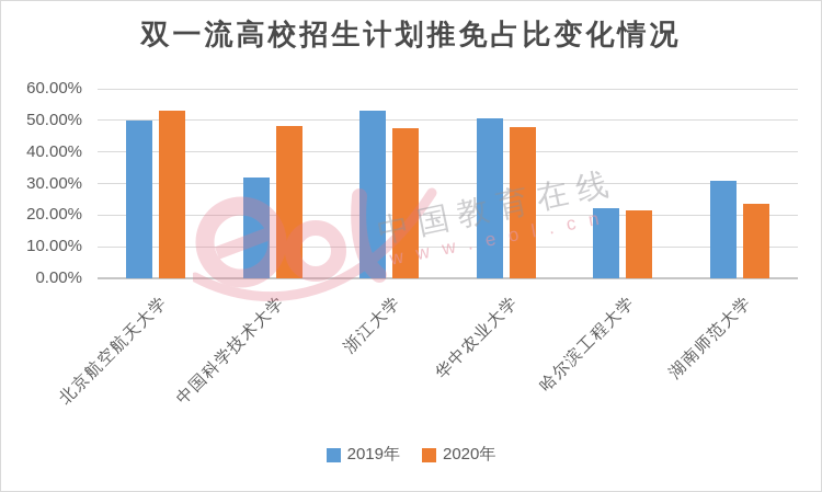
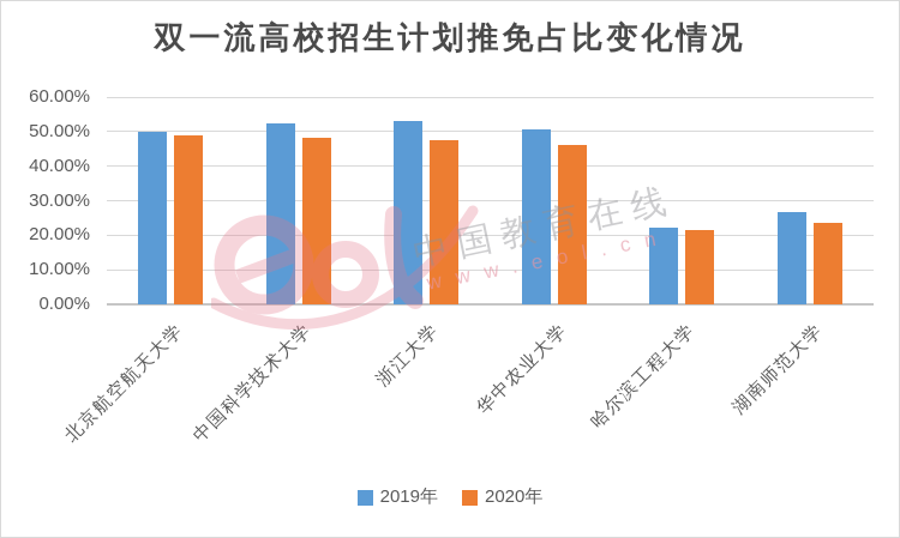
2020年/北京航空航天大学: 53% -> 49%
2019年/中国科学技术大学: 32% -> 52%
2020年/华中农业大学: 48% -> 46%
2019年/湖南师范大学: 31% -> 27%
